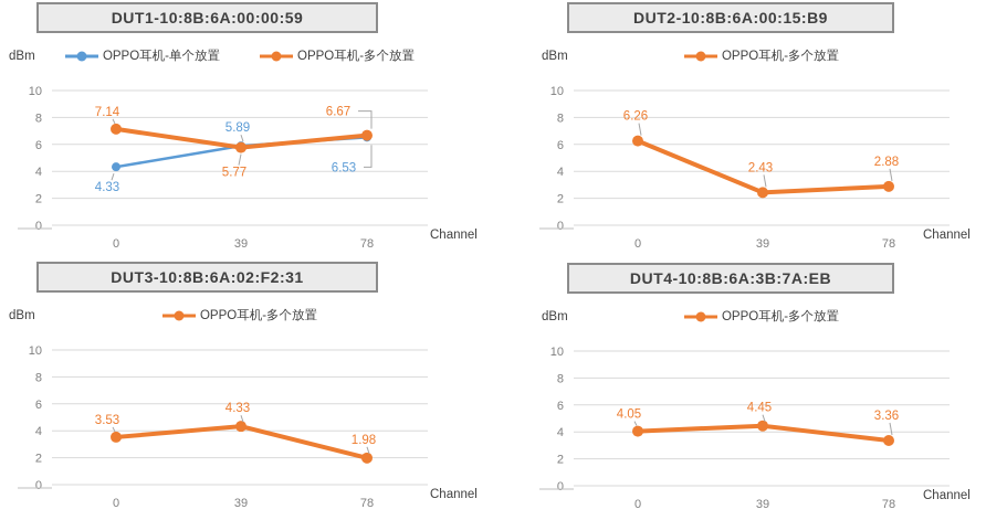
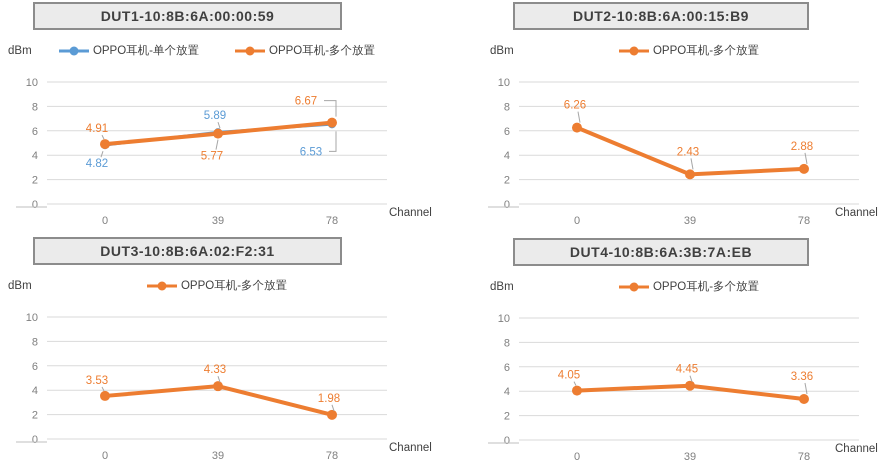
DUT1-10:8B:6A:00:00:59/OPPO耳机-单个放置/0: 4.33 -> 4.82
DUT1-10:8B:6A:00:00:59/OPPO耳机-多个放置/0: 7.14 -> 4.91
